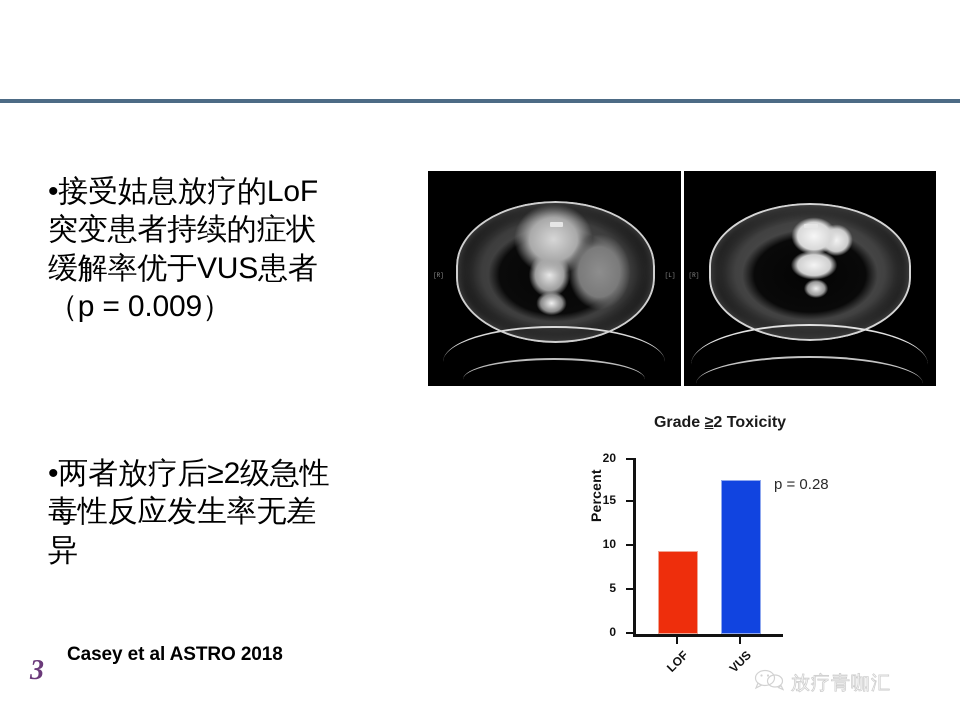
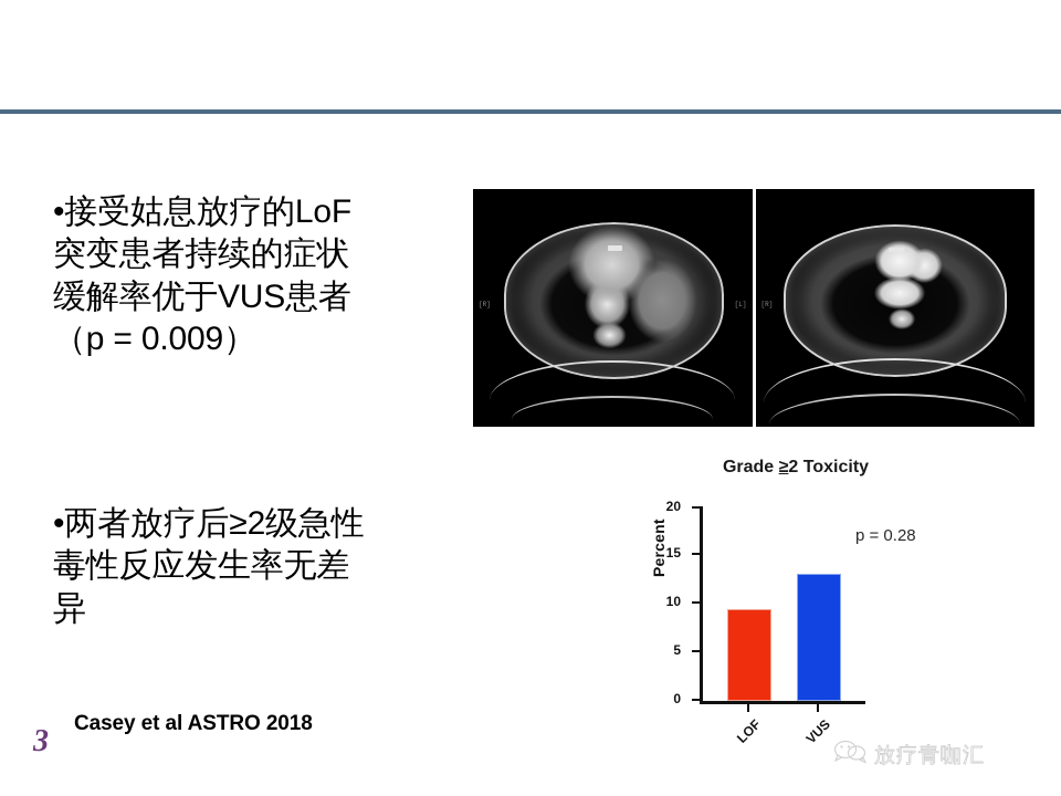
VUS: 18 -> 13
